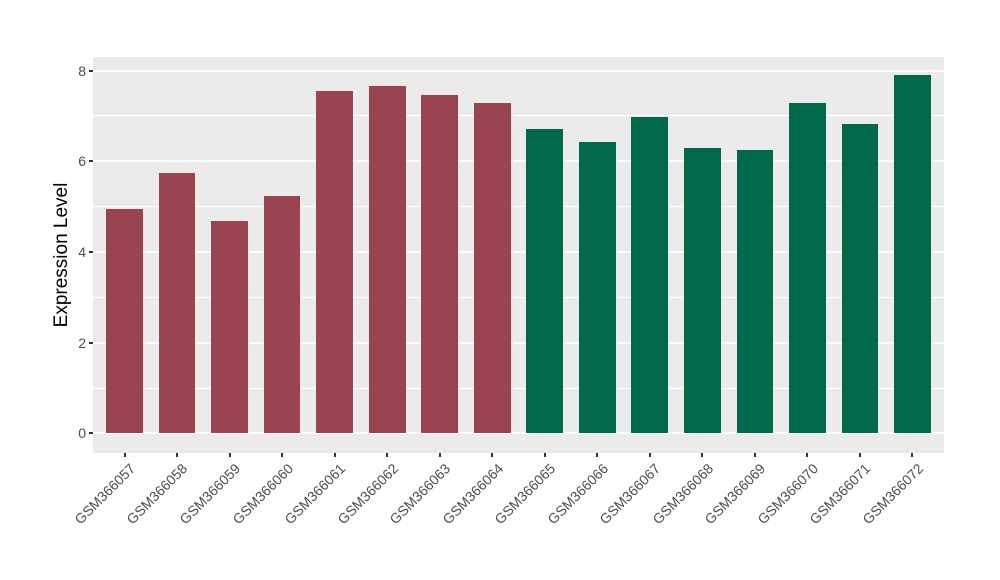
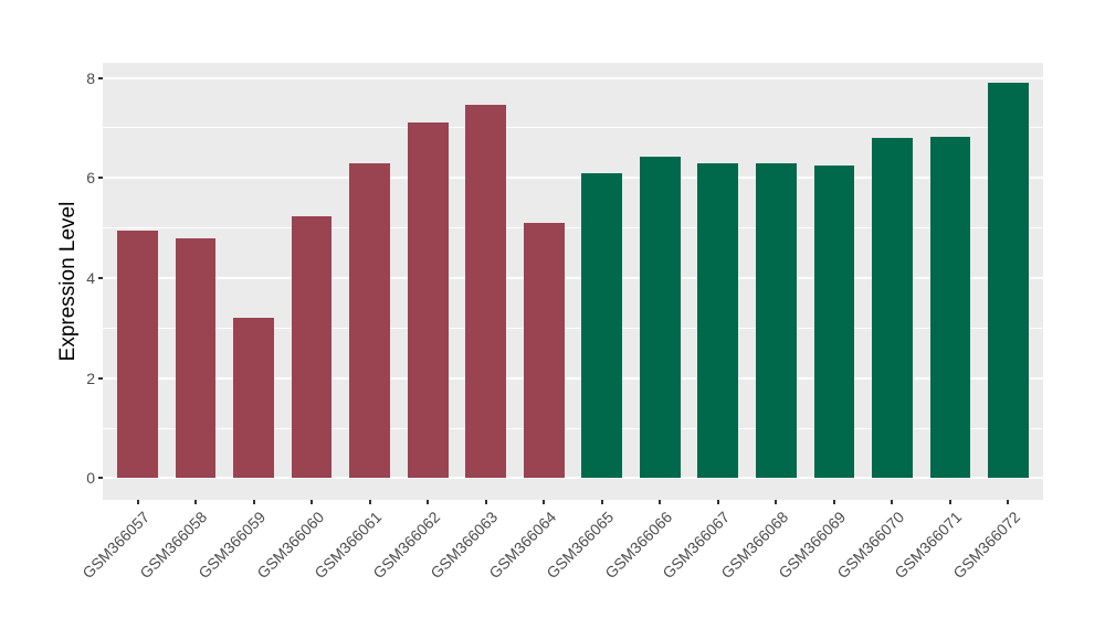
GSM366058: 5.8 -> 4.8
GSM366059: 4.7 -> 3.2
GSM366061: 7.6 -> 6.3
GSM366062: 7.7 -> 7.1
GSM366064: 7.3 -> 5.1
GSM366065: 6.7 -> 6.1
GSM366067: 7.0 -> 6.3
GSM366070: 7.3 -> 6.8
